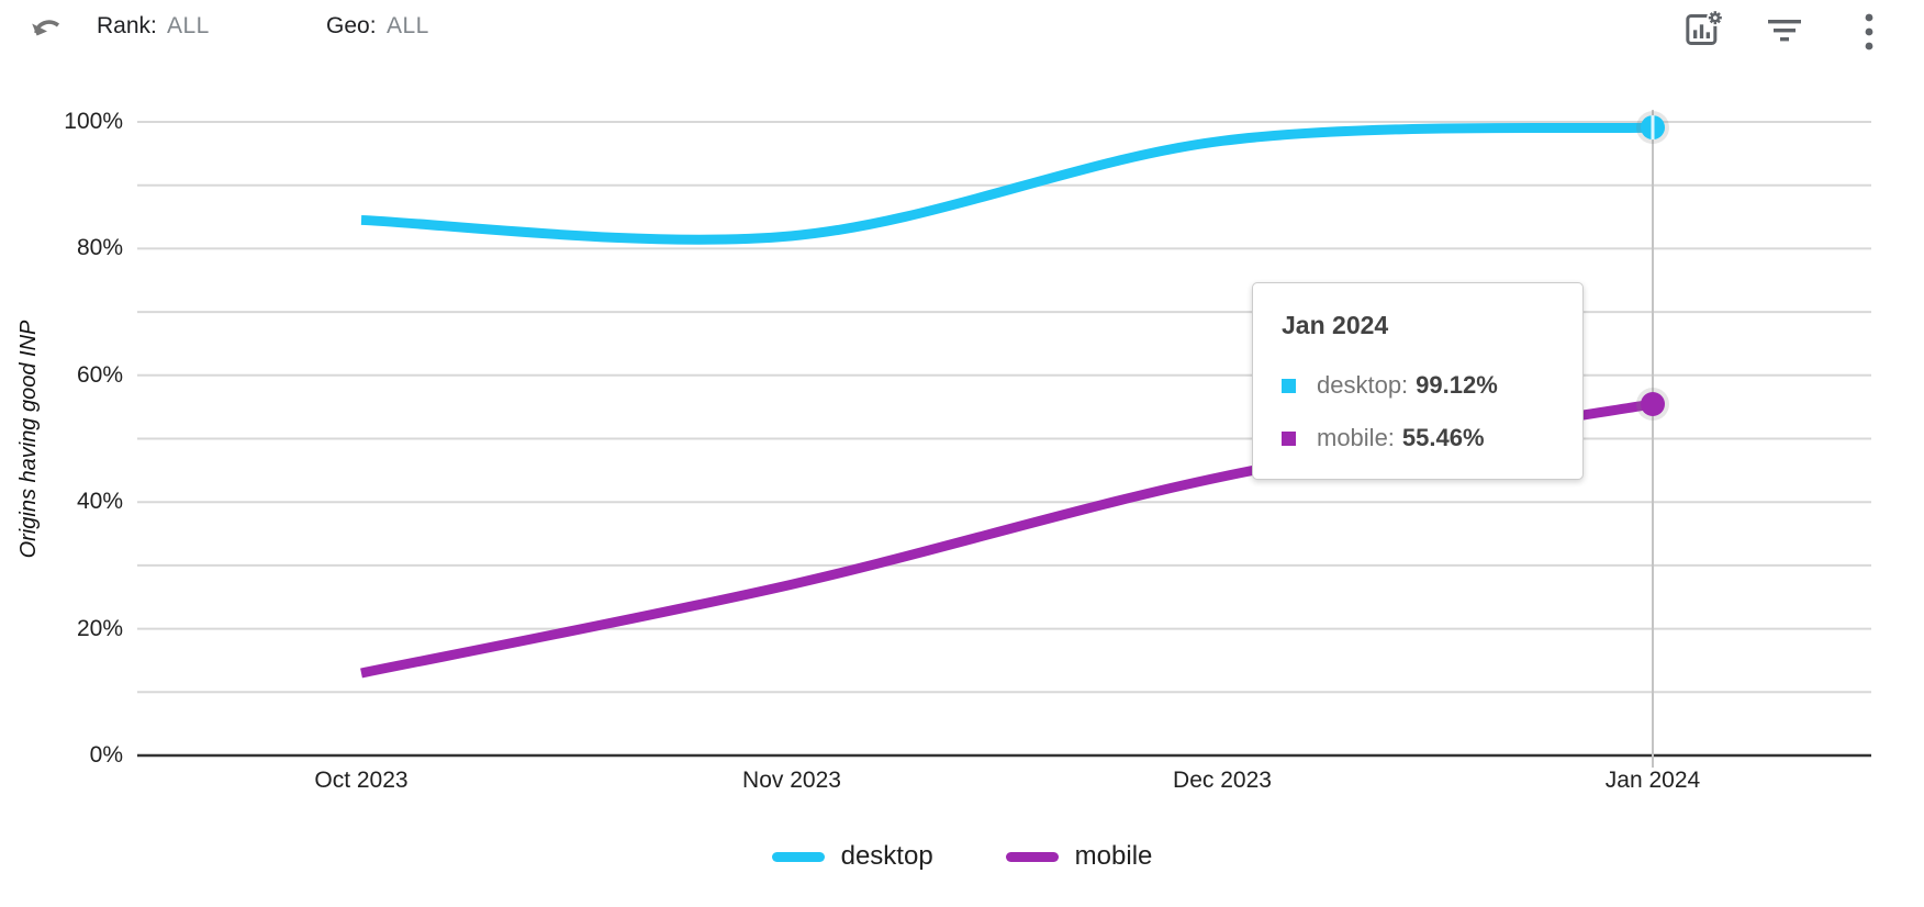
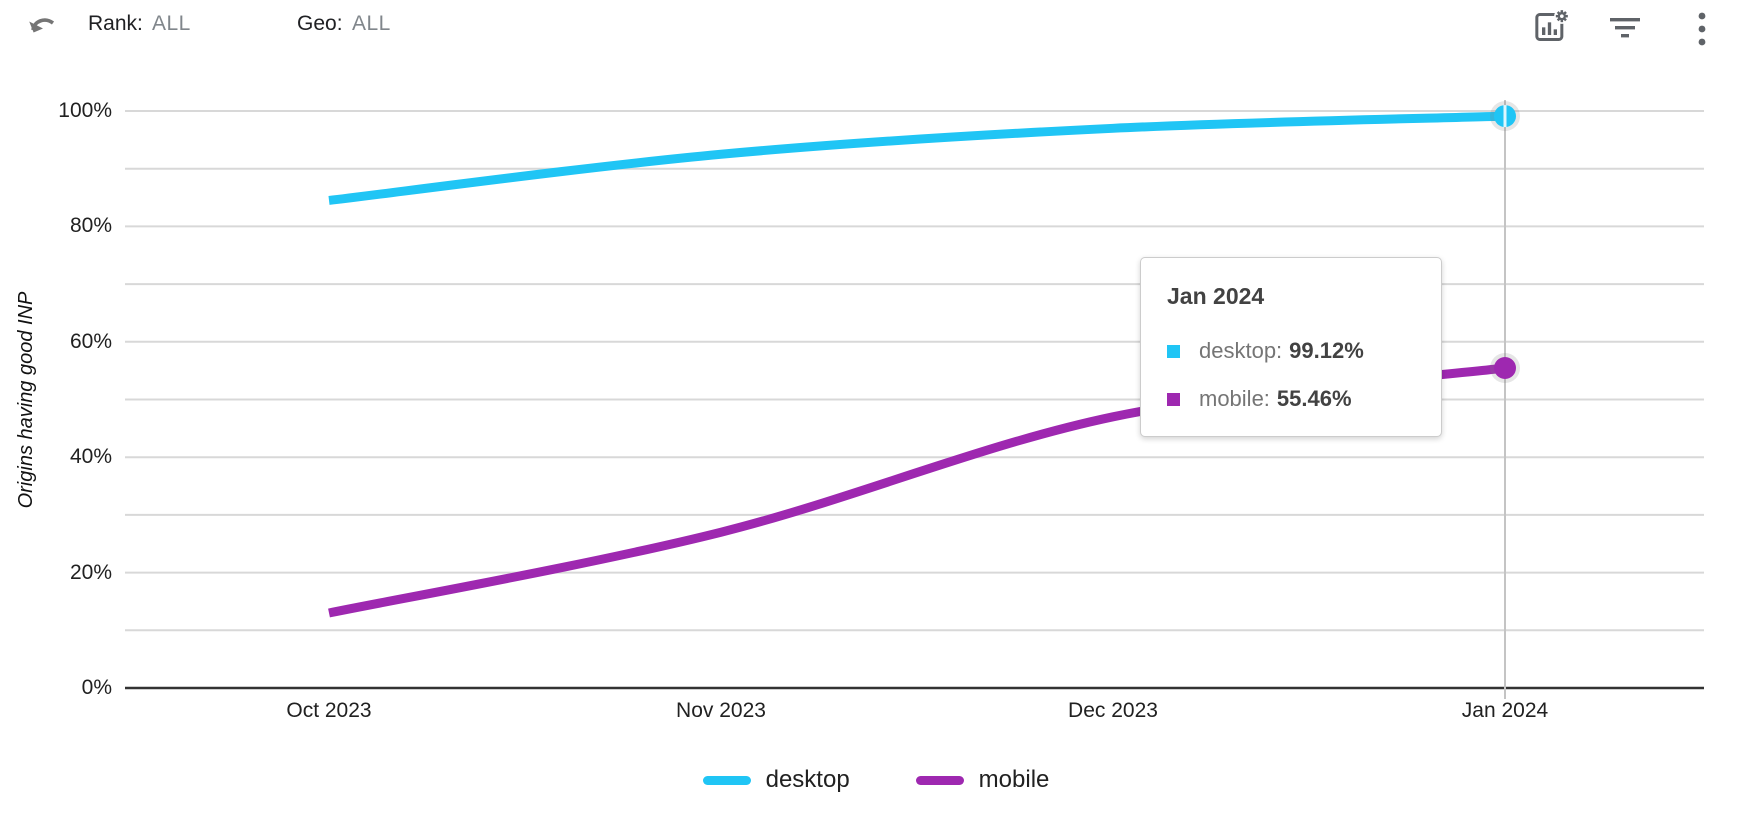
desktop/Nov 2023: 82% -> 92%
mobile/Dec 2023: 44% -> 47%
